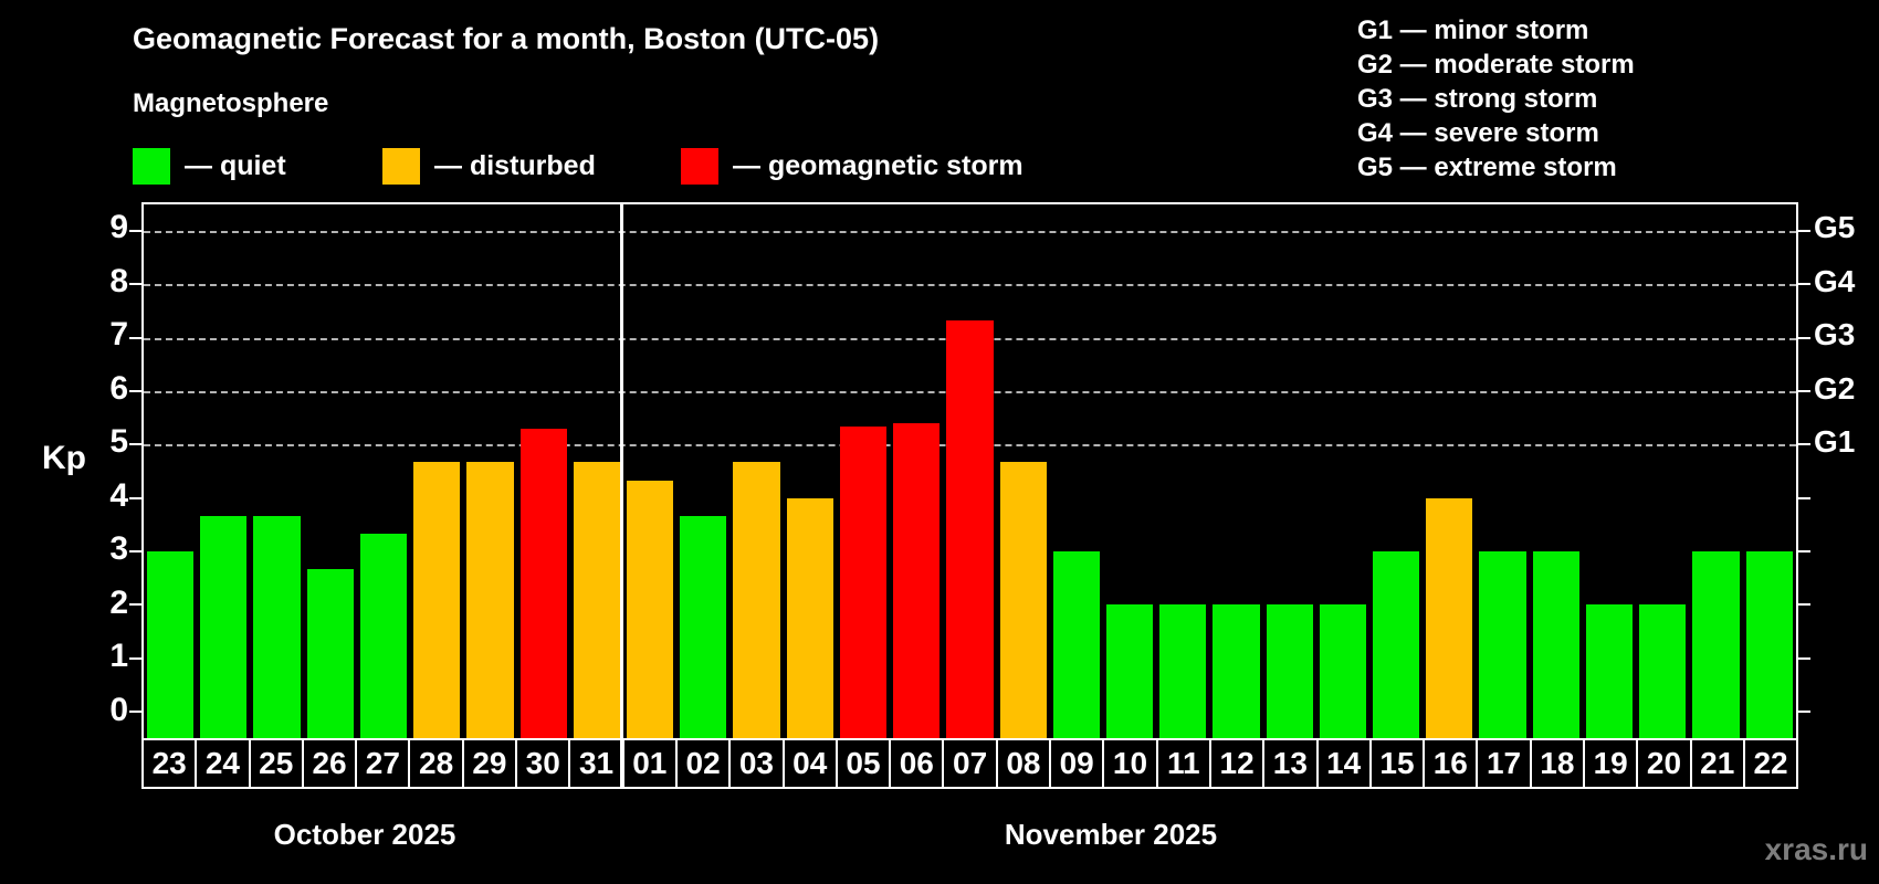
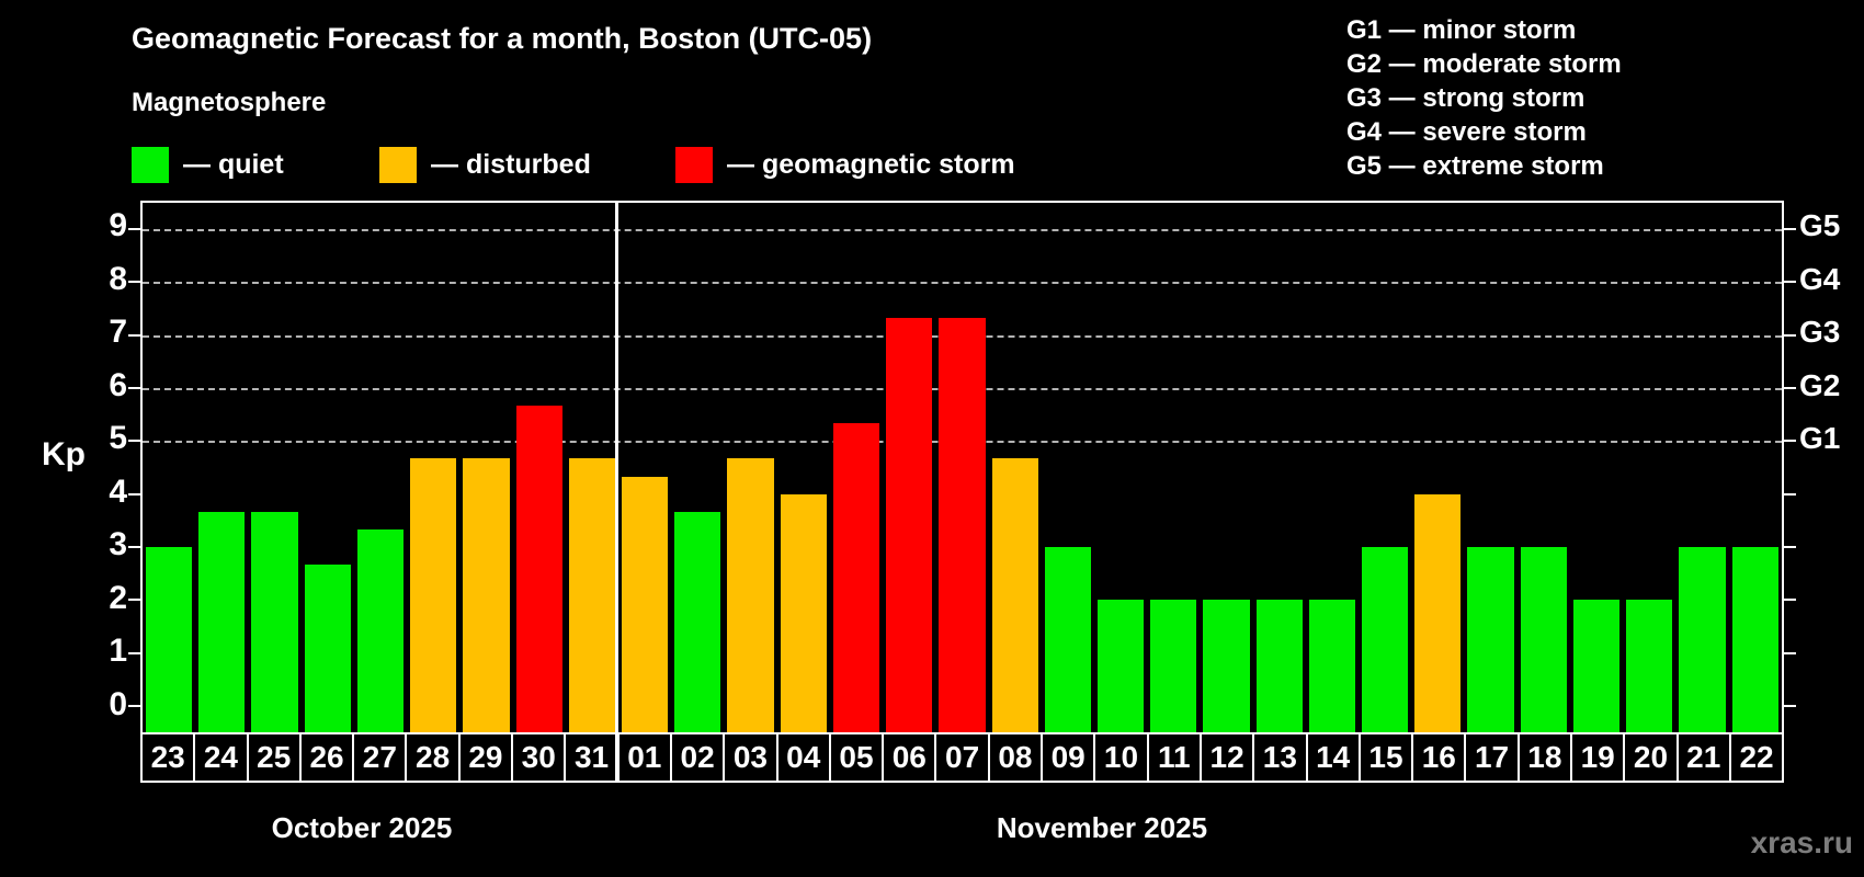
30: 5.3 -> 5.7
06: 5.4 -> 7.3
